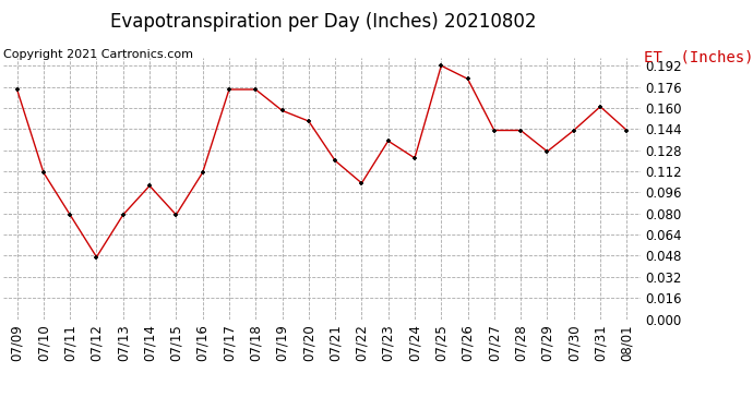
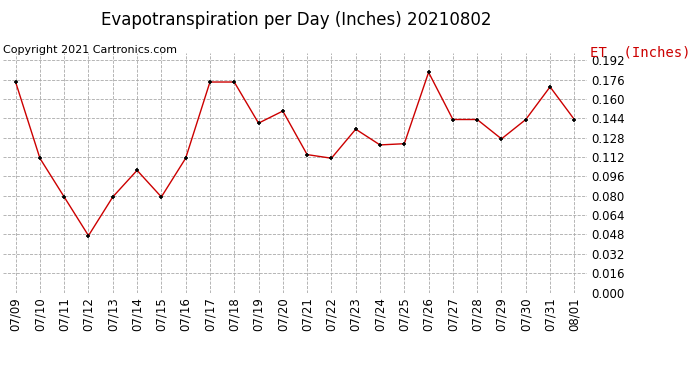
07/19: 0.158 -> 0.140
07/21: 0.120 -> 0.114
07/22: 0.103 -> 0.111
07/25: 0.192 -> 0.123
07/31: 0.161 -> 0.170
